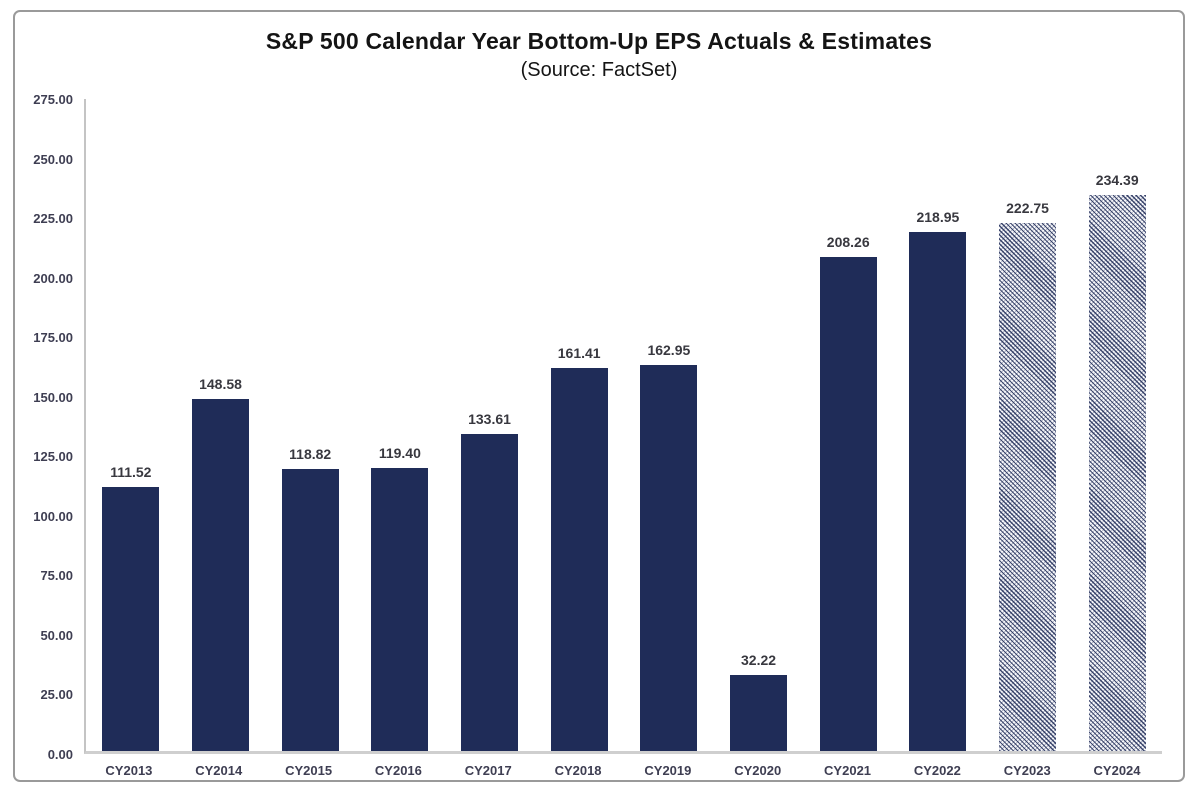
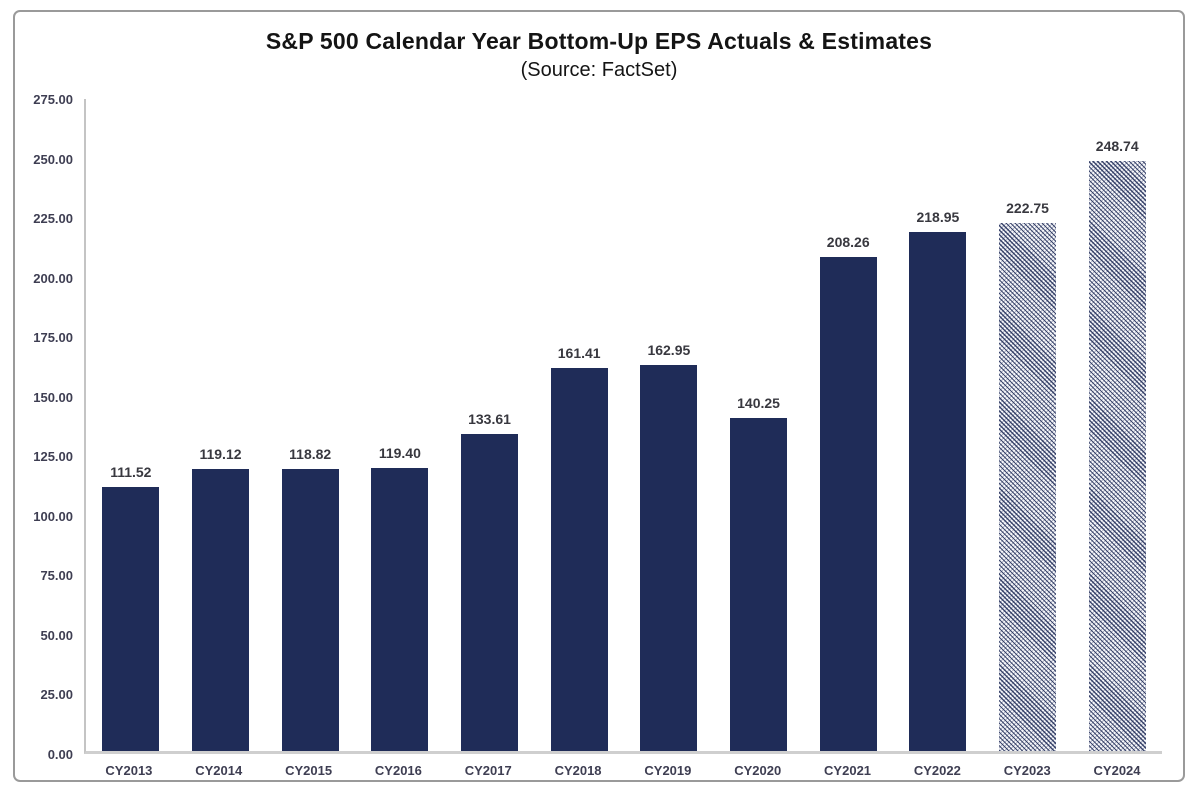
CY2014: 148.58 -> 119.12
CY2020: 32.22 -> 140.25
CY2024: 234.39 -> 248.74
